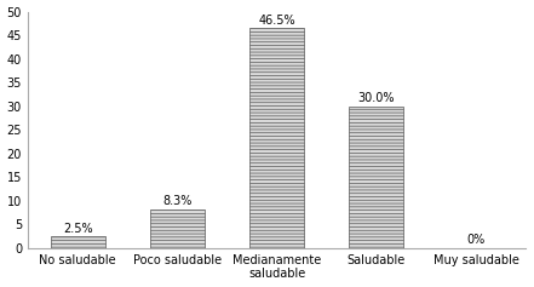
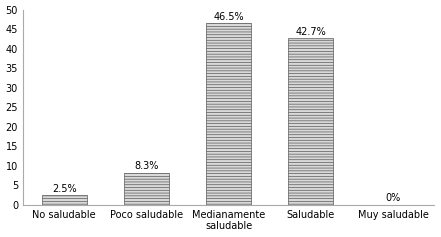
Saludable: 30.0% -> 42.7%
